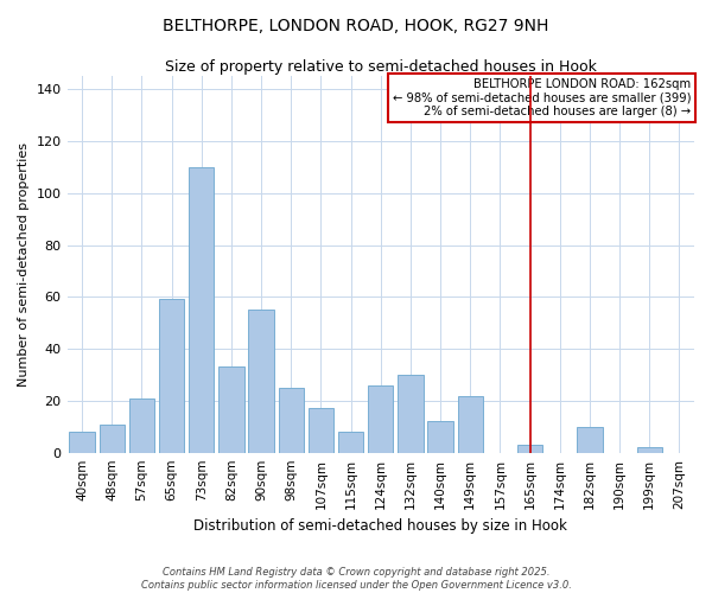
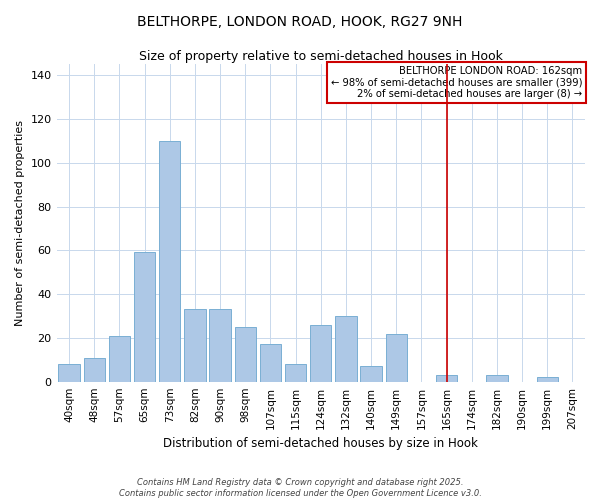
90sqm: 55 -> 33
140sqm: 12 -> 7
182sqm: 10 -> 3
